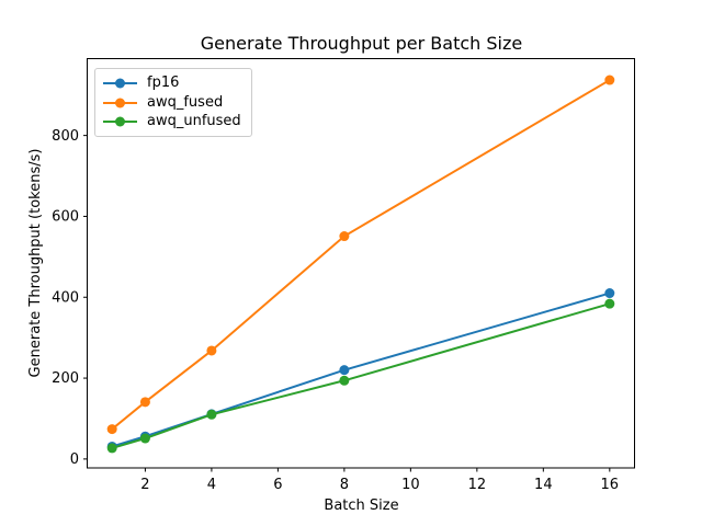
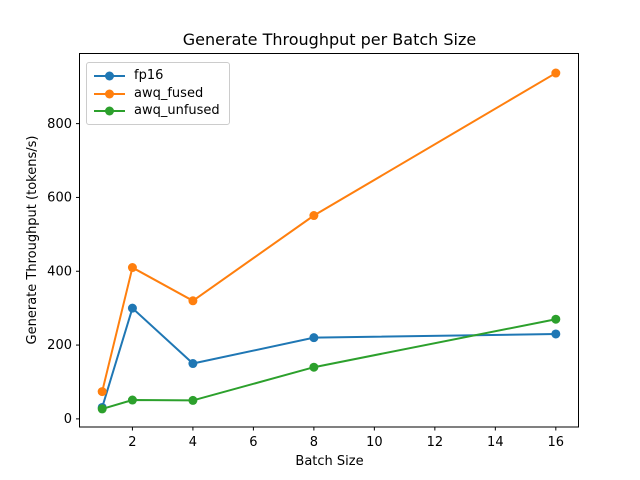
fp16/2: 60 -> 300
awq_fused/2: 140 -> 410
fp16/4: 110 -> 150
awq_fused/4: 270 -> 320
awq_unfused/4: 110 -> 50
awq_unfused/8: 190 -> 140
fp16/16: 410 -> 230
awq_unfused/16: 380 -> 270
